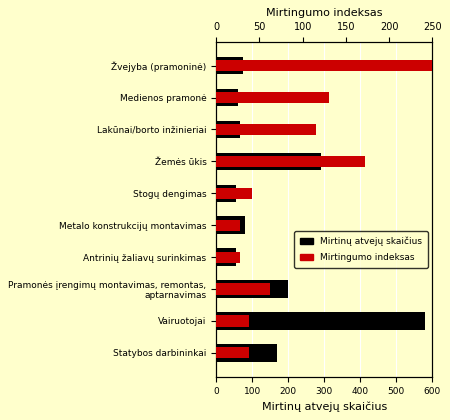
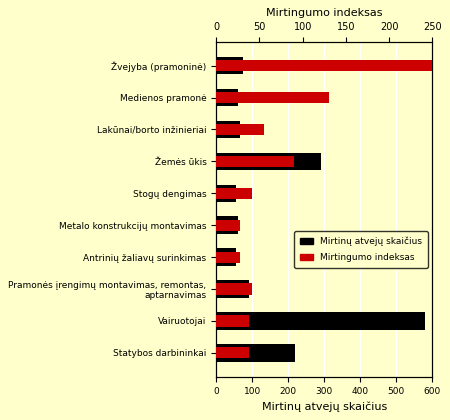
Mirtingumo indeksas/Lakūnai/borto inžinieriai: 116 -> 55
Mirtingumo indeksas/Žemės ūkis: 172 -> 90
Mirtinų atvejų skaičius/Metalo konstrukcijų montavimas: 80 -> 60
Mirtinų atvejų skaičius/Pramonės įrengimų montavimas, remontas, aptarnavimas: 200 -> 90
Mirtingumo indeksas/Pramonės įrengimų montavimas, remontas, aptarnavimas: 62 -> 42
Mirtinų atvejų skaičius/Statybos darbininkai: 170 -> 220
